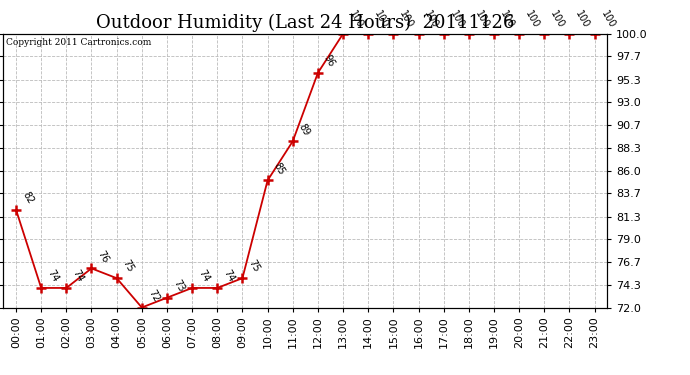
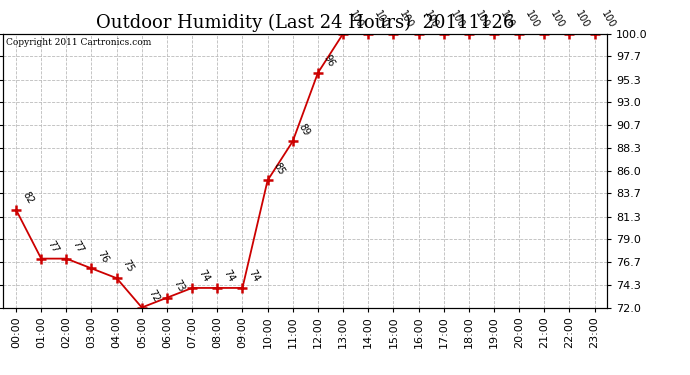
01:00: 74 -> 77
02:00: 74 -> 77
09:00: 75 -> 74
